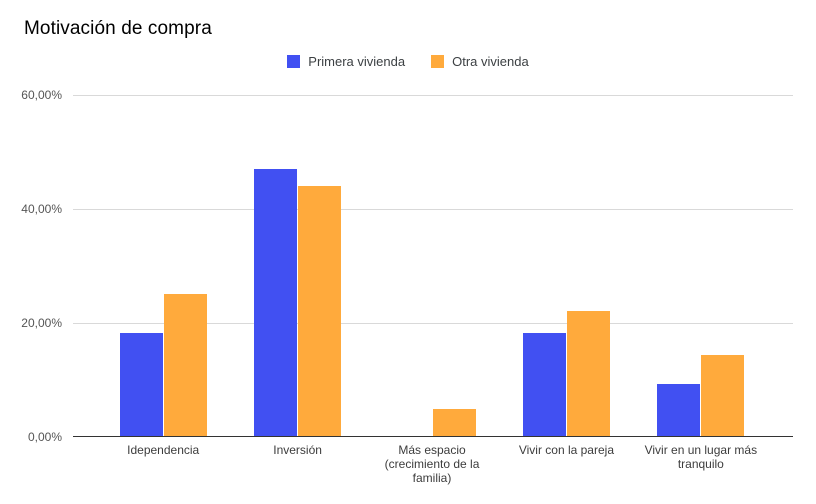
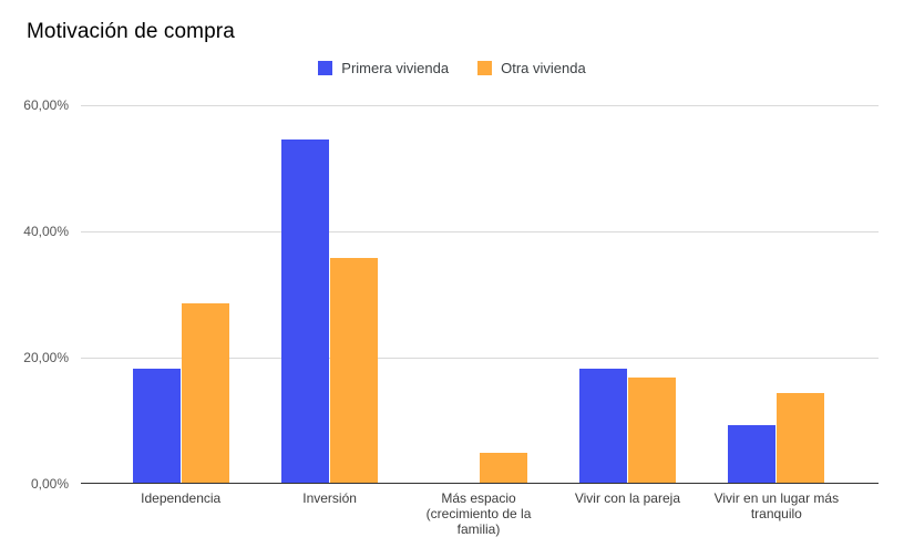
Otra vivienda/Idependencia: 25% -> 29%
Primera vivienda/Inversión: 47% -> 55%
Otra vivienda/Inversión: 44% -> 36%
Otra vivienda/Vivir con la pareja: 22% -> 17%
